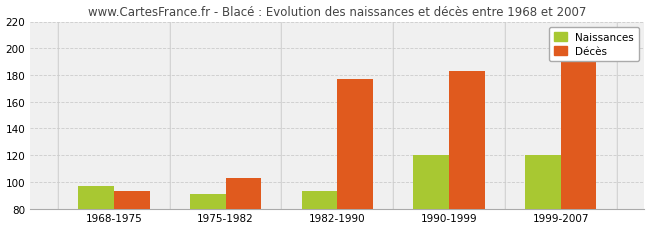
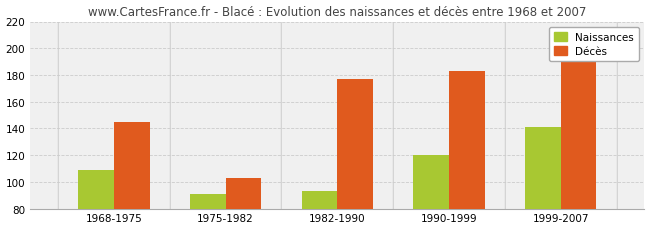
Naissances/1968-1975: 97 -> 109
Décès/1968-1975: 93 -> 145
Naissances/1999-2007: 120 -> 141
